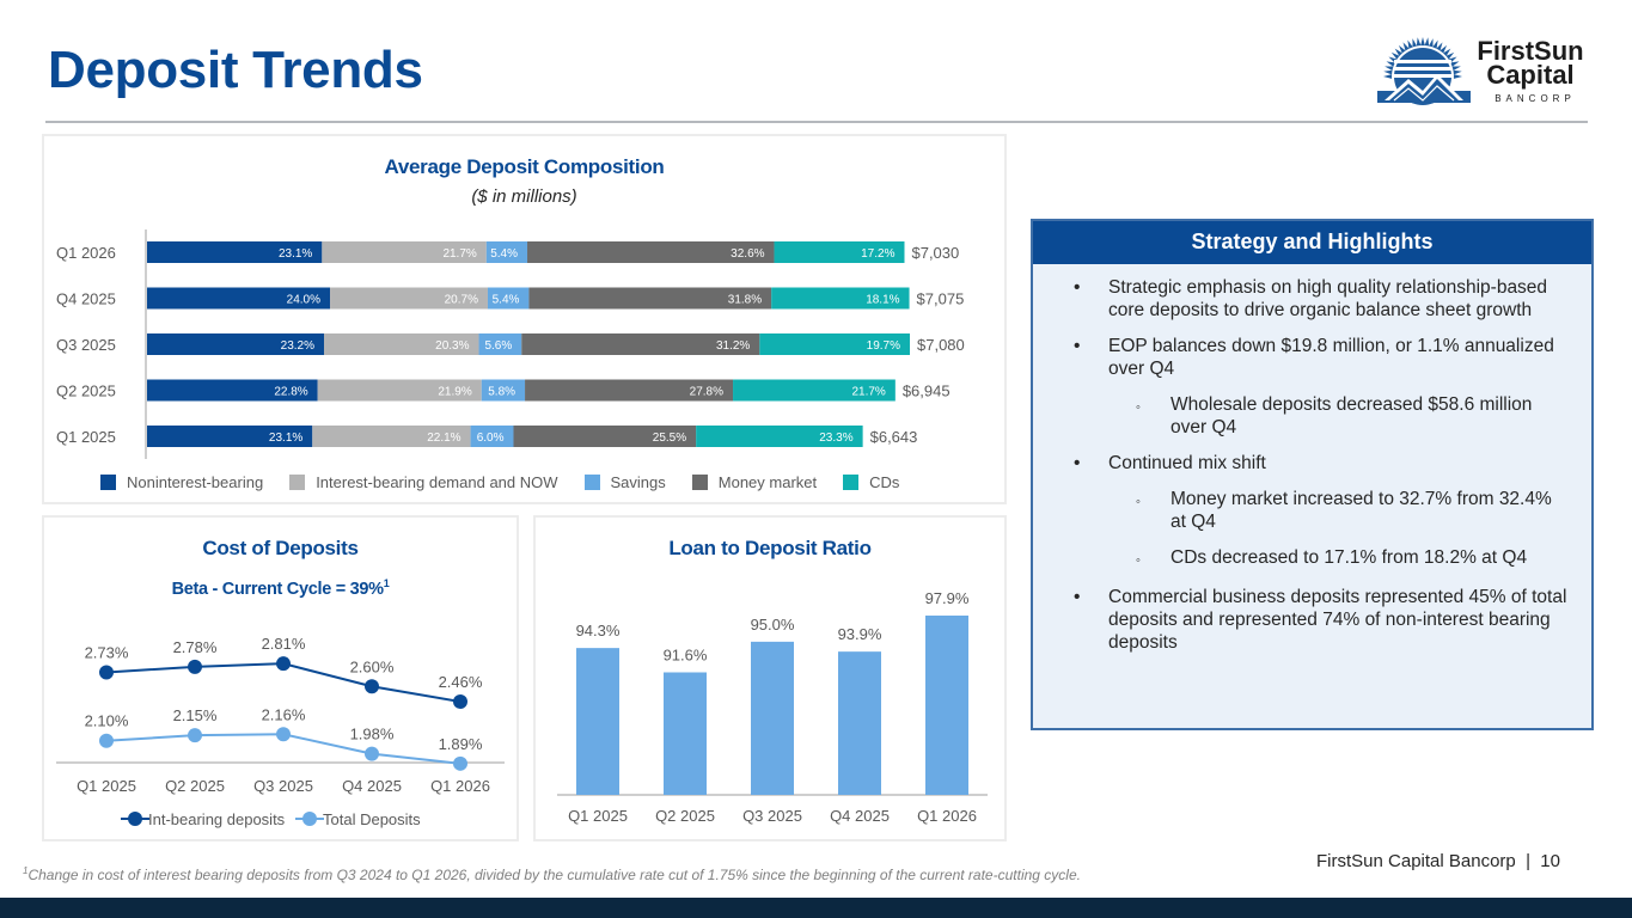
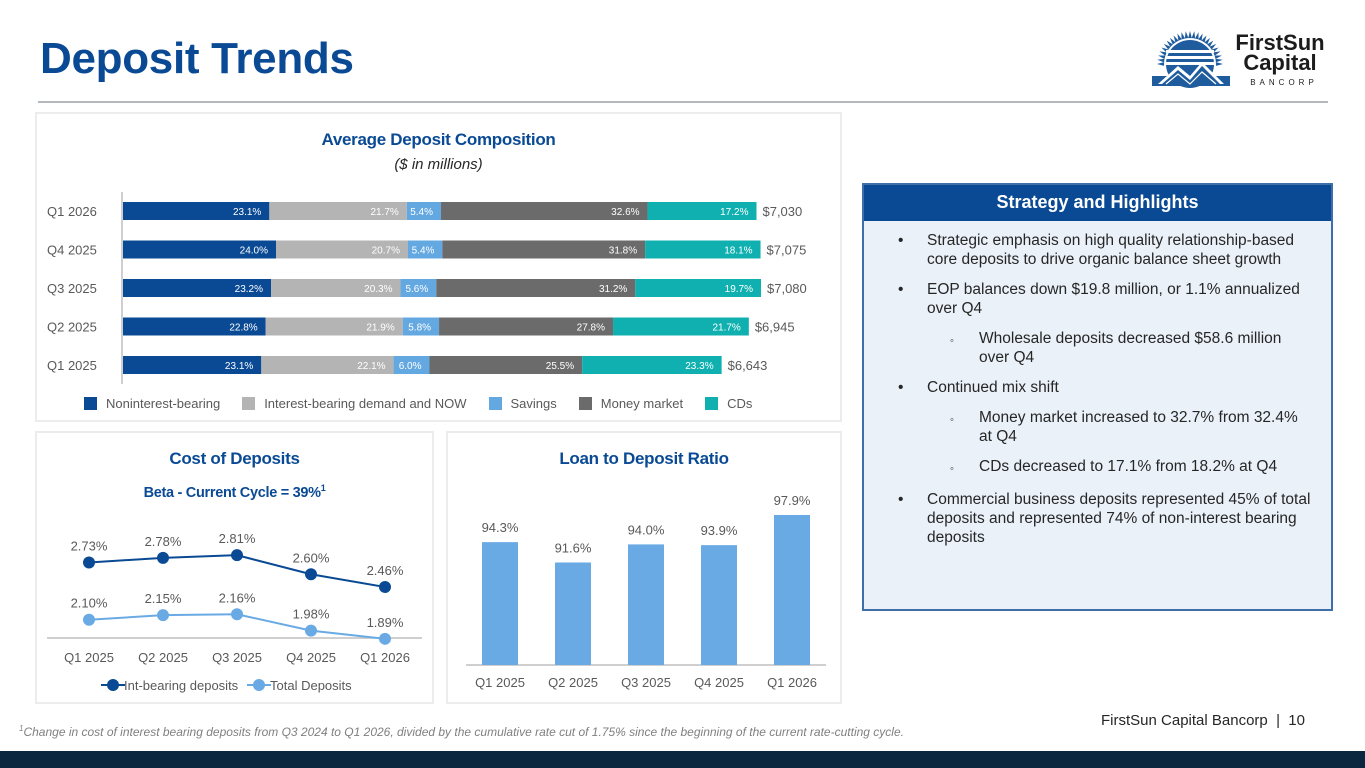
Loan to Deposit Ratio/Q3 2025: 95.0% -> 94.0%
